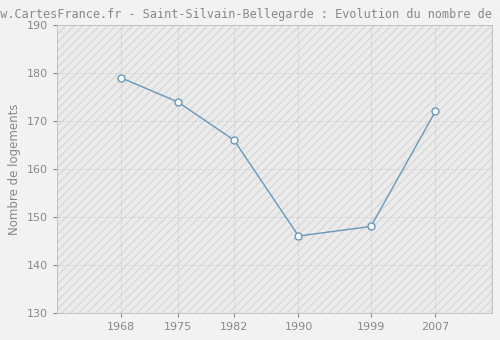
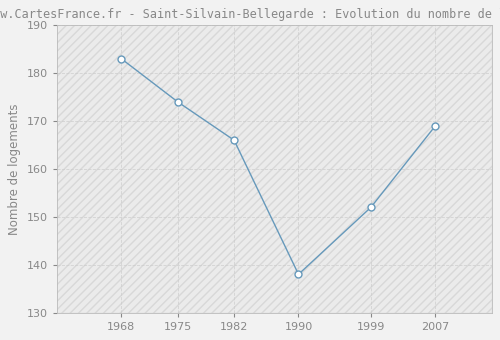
1968: 179 -> 183
1990: 146 -> 138
1999: 148 -> 152
2007: 172 -> 169
